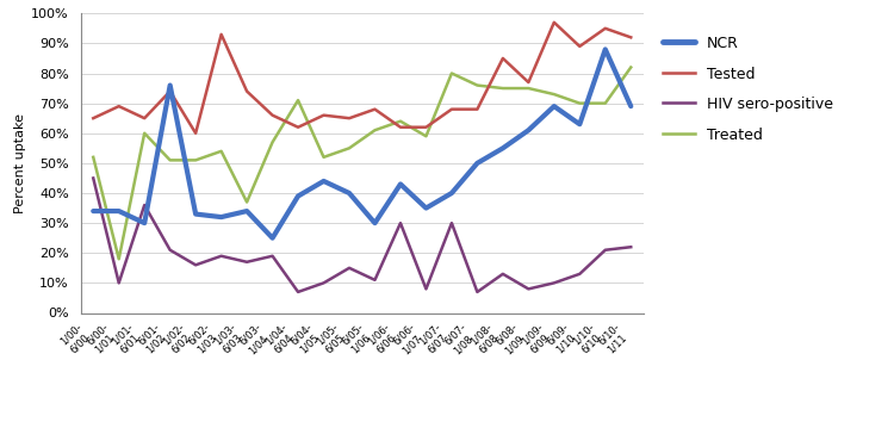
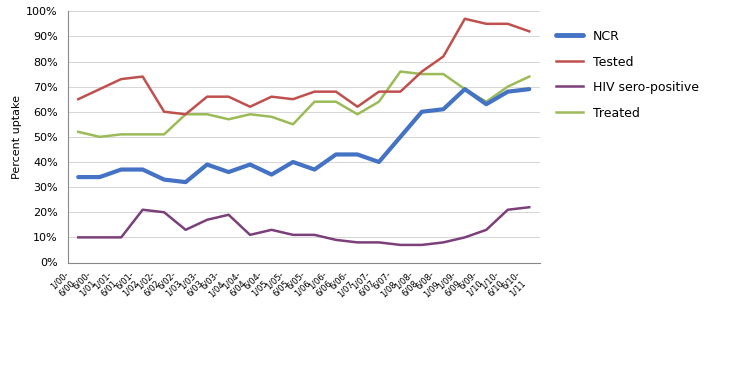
HIV sero-positive/1/00- 6/00: 45% -> 10%
Treated/6/00- 1/01: 18% -> 50%
NCR/1/01- 6/01: 30% -> 37%
Tested/1/01- 6/01: 65% -> 73%
HIV sero-positive/1/01- 6/01: 36% -> 10%
Treated/1/01- 6/01: 60% -> 51%
NCR/6/01- 1/02: 76% -> 37%
HIV sero-positive/1/02- 6/02: 16% -> 20%
Tested/6/02- 1/03: 93% -> 59%
HIV sero-positive/6/02- 1/03: 19% -> 13%
Treated/6/02- 1/03: 54% -> 59%
NCR/1/03- 6/03: 34% -> 39%
Tested/1/03- 6/03: 74% -> 66%
Treated/1/03- 6/03: 37% -> 59%
NCR/6/03- 1/04: 25% -> 36%
HIV sero-positive/1/04- 6/04: 7% -> 11%
Treated/1/04- 6/04: 71% -> 59%
NCR/6/04- 1/05: 44% -> 35%
HIV sero-positive/6/04- 1/05: 10% -> 13%
Treated/6/04- 1/05: 52% -> 58%
HIV sero-positive/1/05- 6/05: 15% -> 11%
NCR/6/05- 1/06: 30% -> 37%
Treated/6/05- 1/06: 61% -> 64%
Tested/1/06- 6/06: 62% -> 68%
HIV sero-positive/1/06- 6/06: 30% -> 9%
NCR/6/06- 1/07: 35% -> 43%
HIV sero-positive/1/07- 6/07: 30% -> 8%
Treated/1/07- 6/07: 80% -> 64%
NCR/1/08- 6/08: 55% -> 60%
Tested/1/08- 6/08: 85% -> 76%
HIV sero-positive/1/08- 6/08: 13% -> 7%
Tested/6/08- 1/09: 77% -> 82%
Treated/1/09- 6/09: 73% -> 69%
Tested/6/09- 1/10: 89% -> 95%
Treated/6/09- 1/10: 70% -> 64%
NCR/1/10- 6/10: 88% -> 68%
Treated/6/10- 1/11: 82% -> 74%
